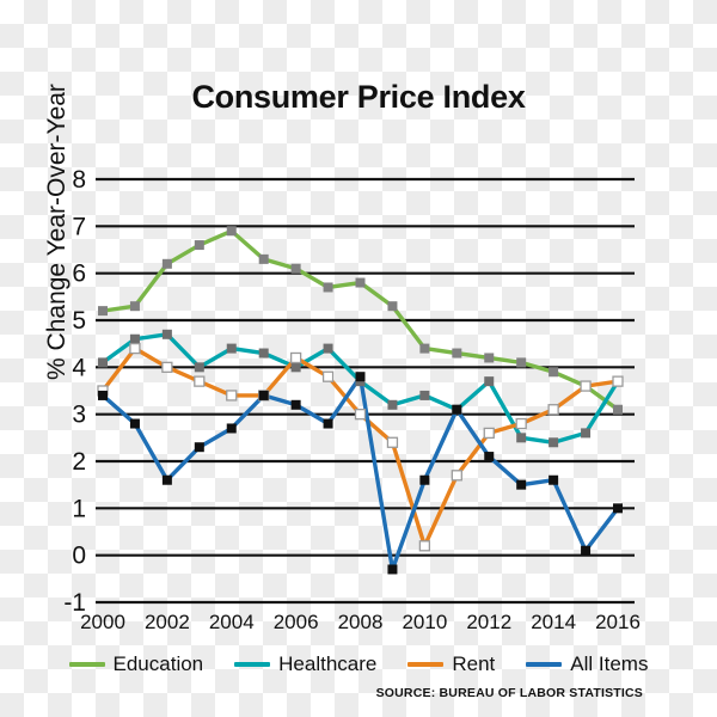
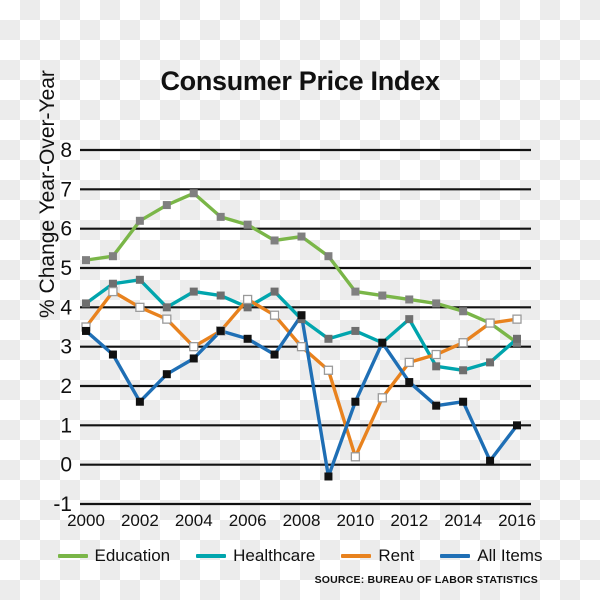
Rent/2004: 3.4 -> 3.0
Healthcare/2016: 3.7 -> 3.2
